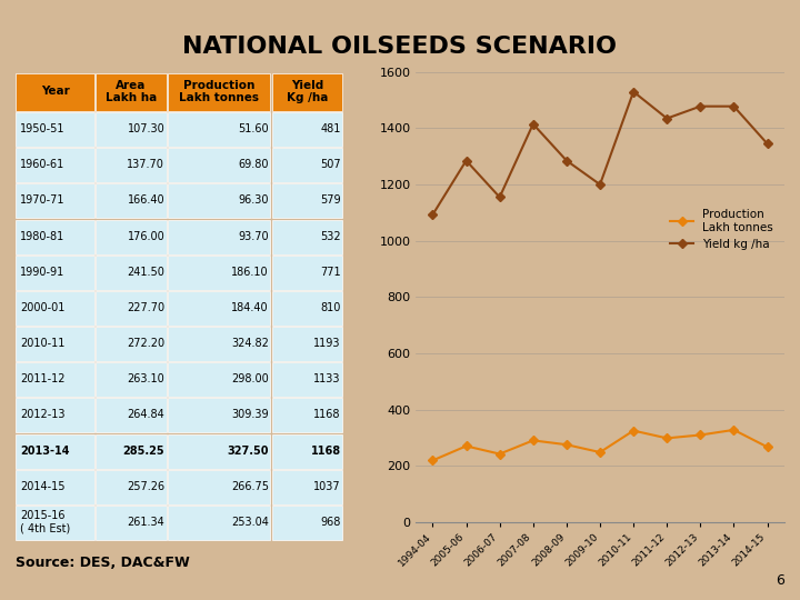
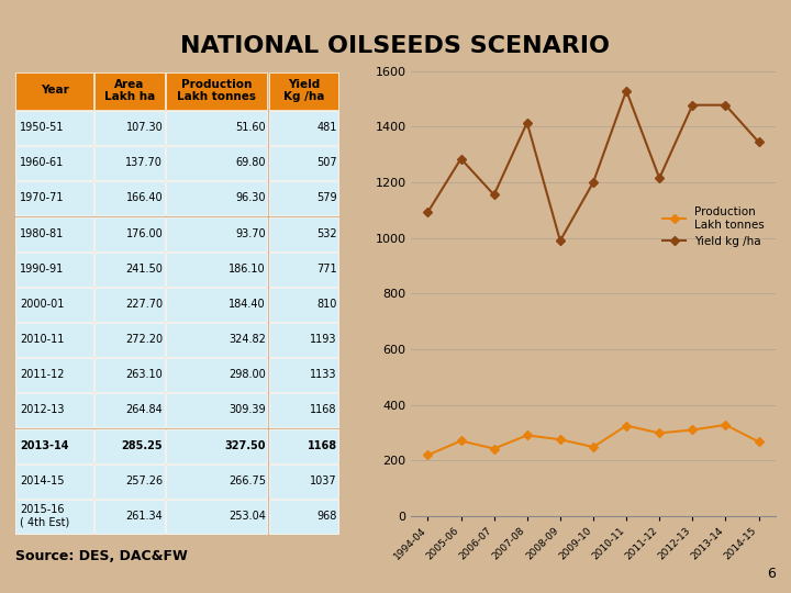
Yield kg /ha/2008-09: 1285 -> 990
Yield kg /ha/2011-12: 1435 -> 1215
